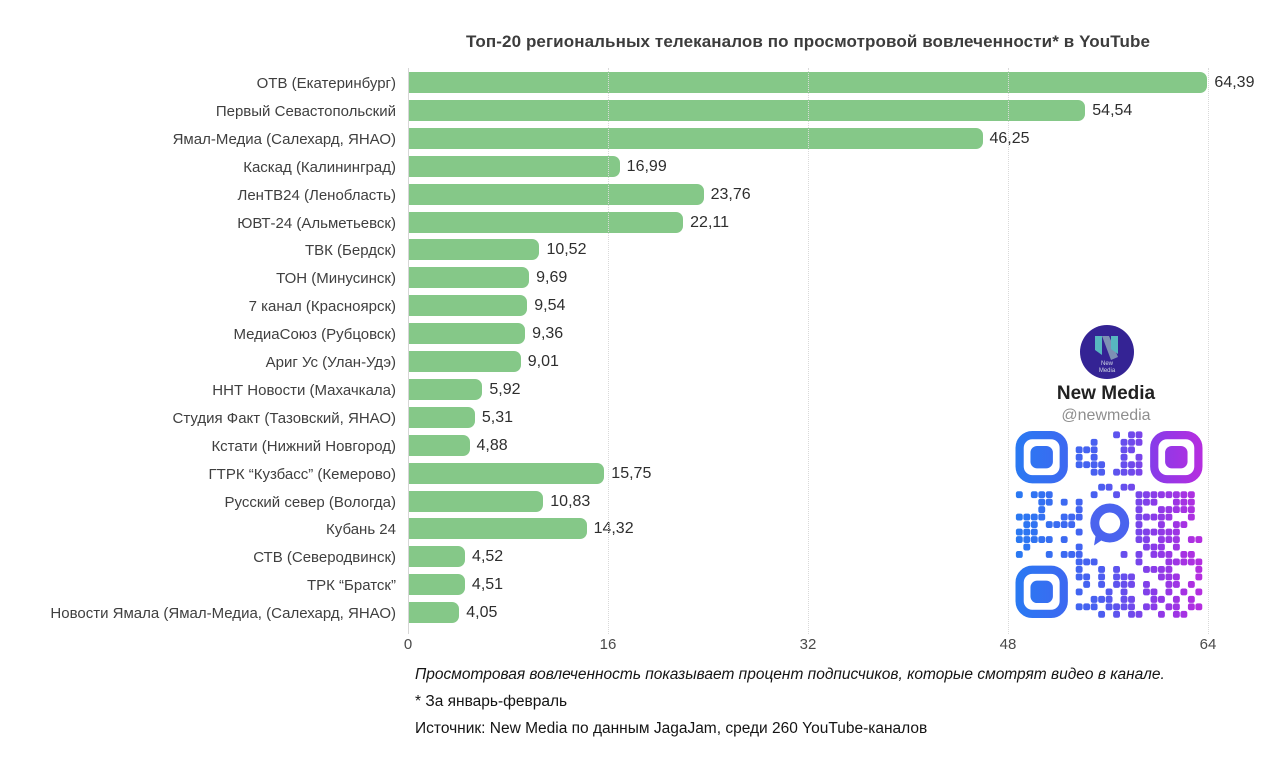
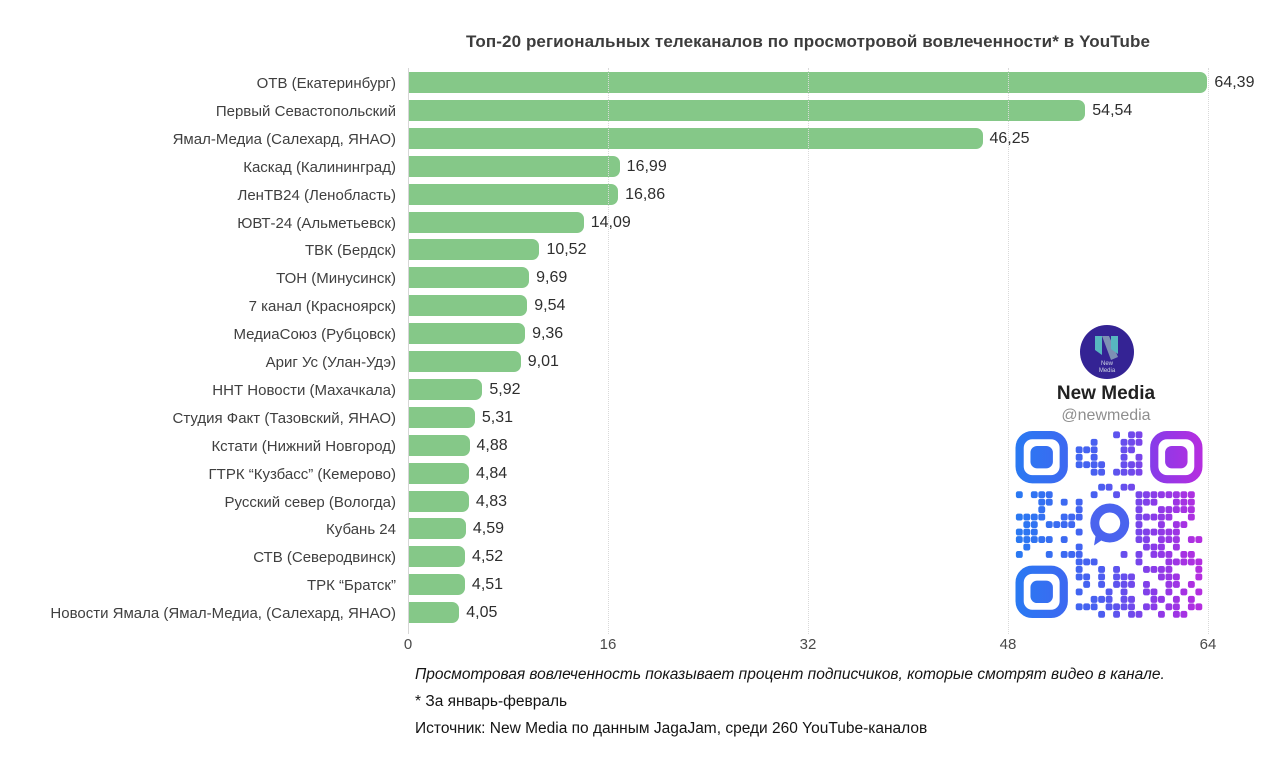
ЛенТВ24 (Ленобласть): 23,76 -> 16,86
ЮВТ-24 (Альметьевск): 22,11 -> 14,09
ГТРК “Кузбасс” (Кемерово): 15,75 -> 4,84
Русский север (Вологда): 10,83 -> 4,83
Кубань 24: 14,32 -> 4,59
